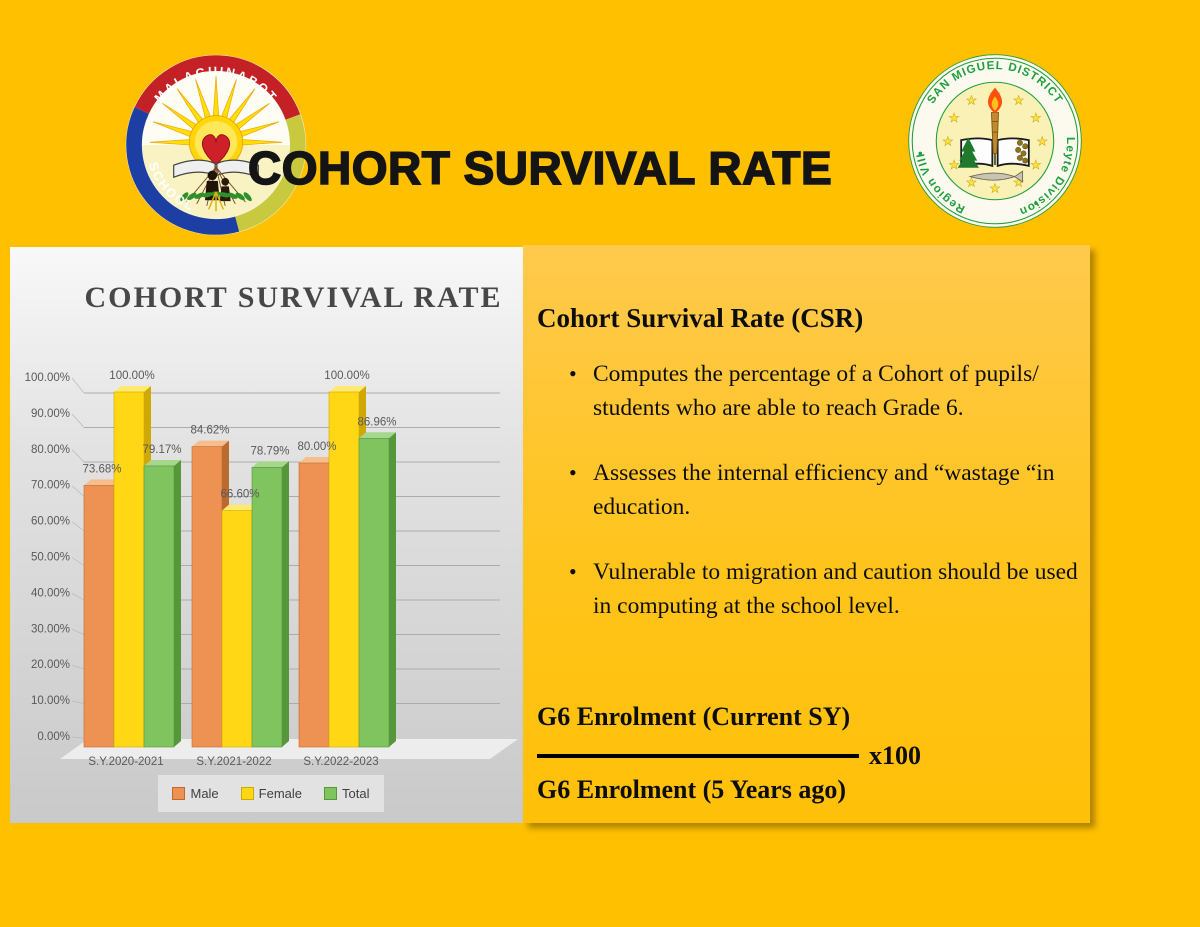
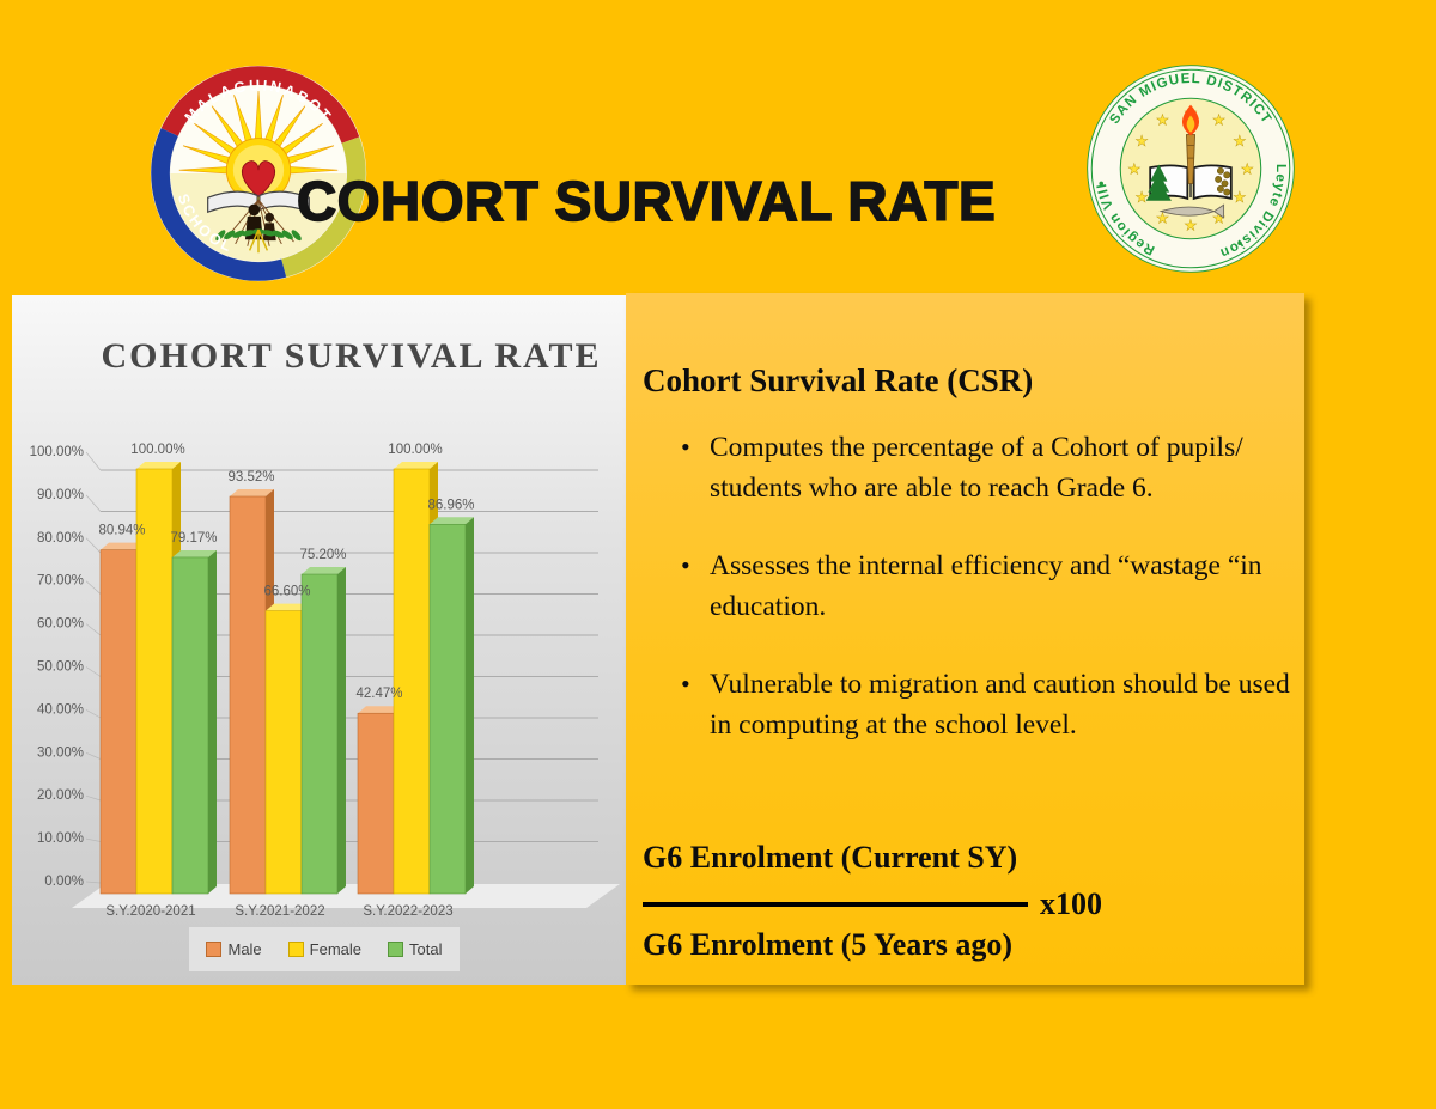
Male/S.Y.2020-2021: 73.68% -> 80.94%
Male/S.Y.2021-2022: 84.62% -> 93.52%
Total/S.Y.2021-2022: 78.79% -> 75.20%
Male/S.Y.2022-2023: 80.00% -> 42.47%
